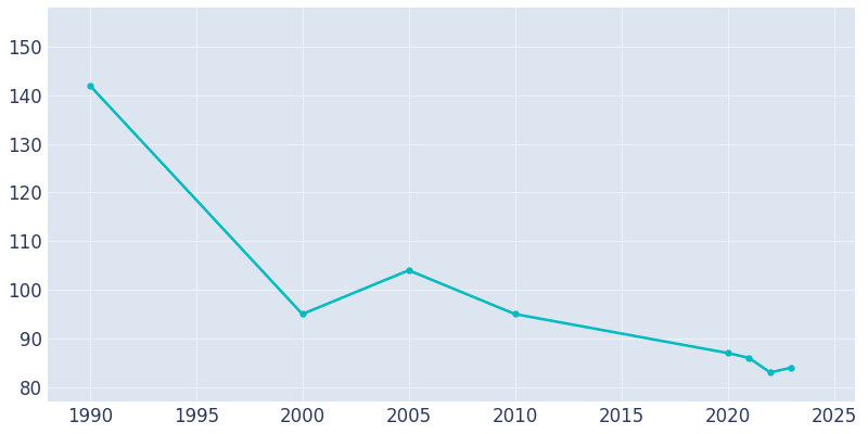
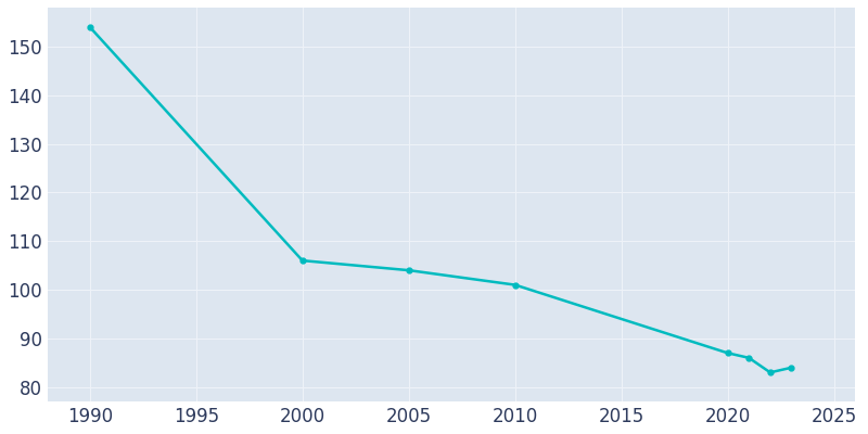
1990: 142 -> 154
2000: 95 -> 106
2010: 95 -> 101
